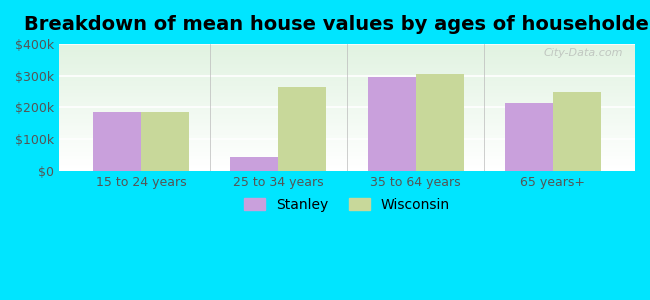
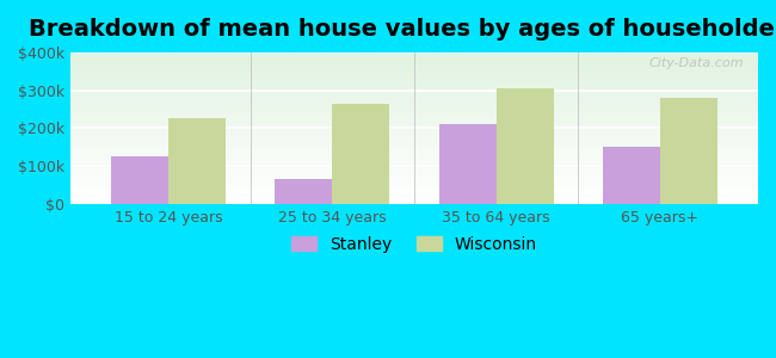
Stanley/15 to 24 years: $185k -> $125k
Wisconsin/15 to 24 years: $185k -> $225k
Stanley/25 to 34 years: $45k -> $65k
Stanley/35 to 64 years: $295k -> $210k
Stanley/65 years+: $215k -> $150k
Wisconsin/65 years+: $250k -> $280k
